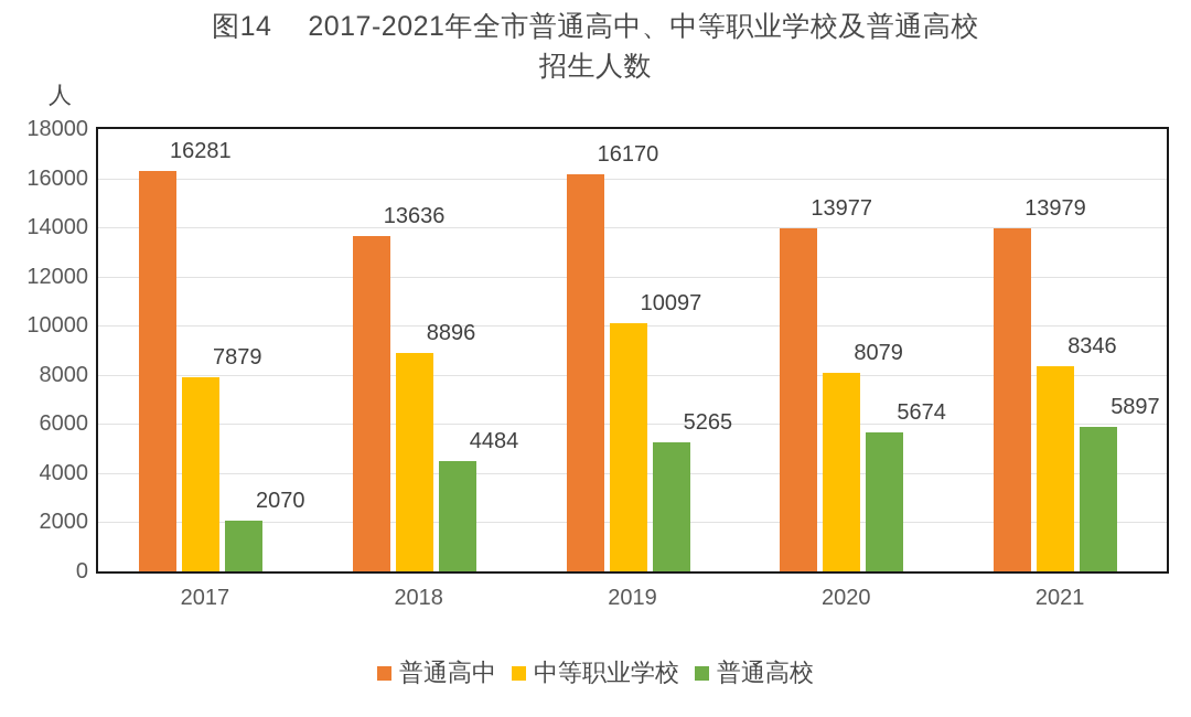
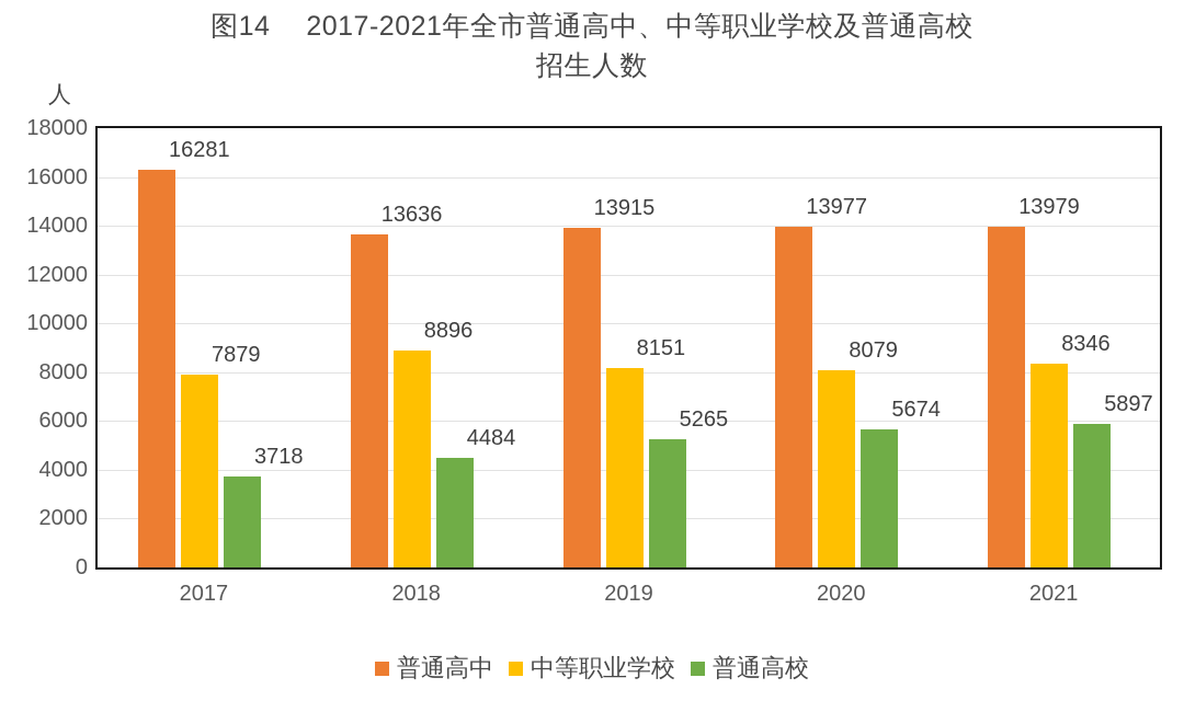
普通高校/2017: 2070 -> 3718
普通高中/2019: 16170 -> 13915
中等职业学校/2019: 10097 -> 8151
